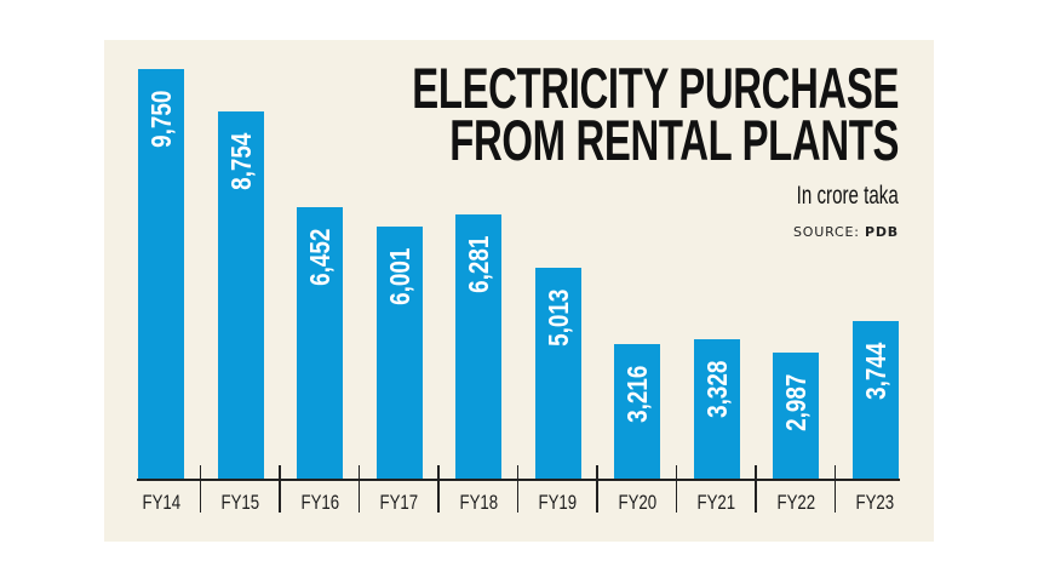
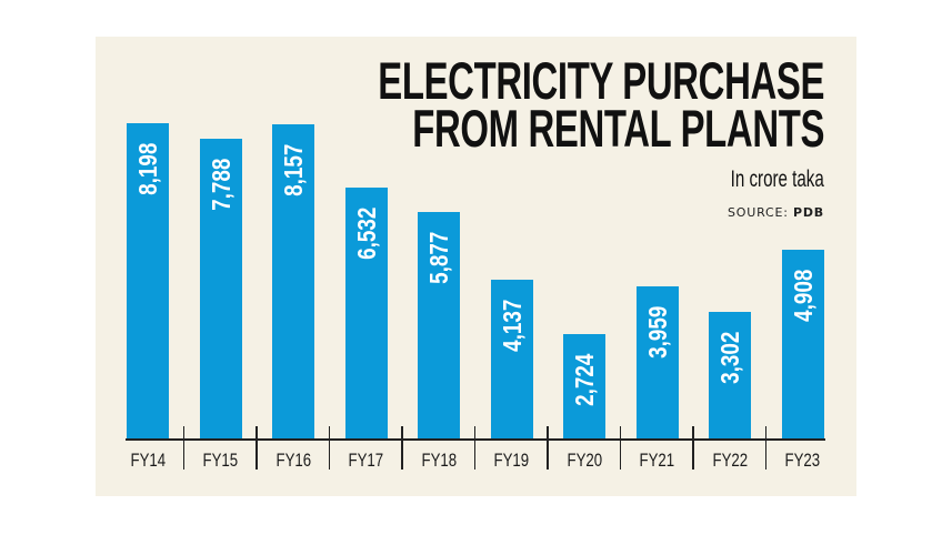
FY14: 9,750 -> 8,198
FY15: 8,754 -> 7,788
FY16: 6,452 -> 8,157
FY17: 6,001 -> 6,532
FY18: 6,281 -> 5,877
FY19: 5,013 -> 4,137
FY20: 3,216 -> 2,724
FY21: 3,328 -> 3,959
FY22: 2,987 -> 3,302
FY23: 3,744 -> 4,908
